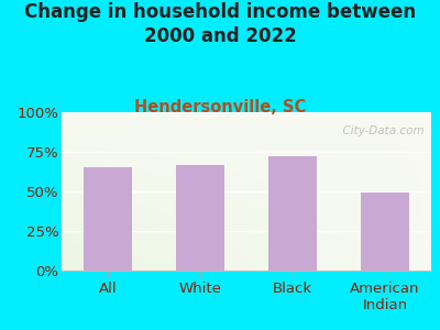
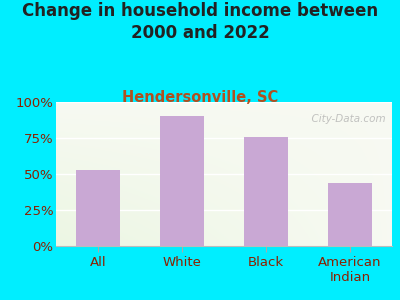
All: 65% -> 53%
White: 67% -> 90%
Black: 72% -> 76%
American Indian: 49% -> 44%
